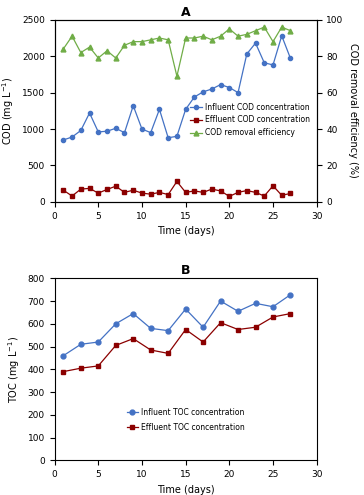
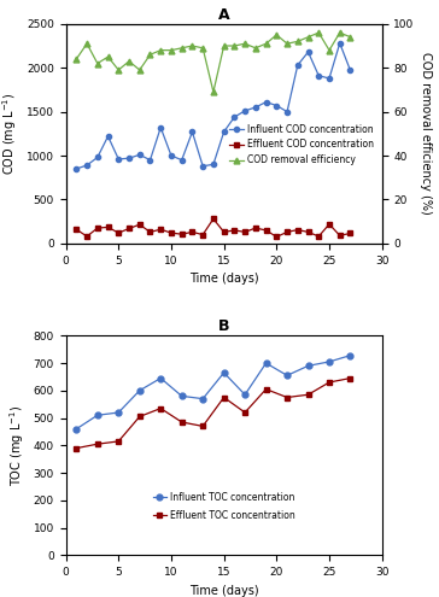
B/Influent TOC concentration/25: 675 -> 705
